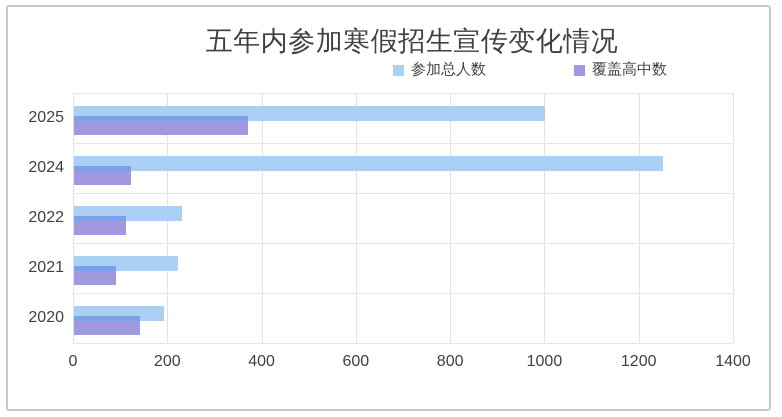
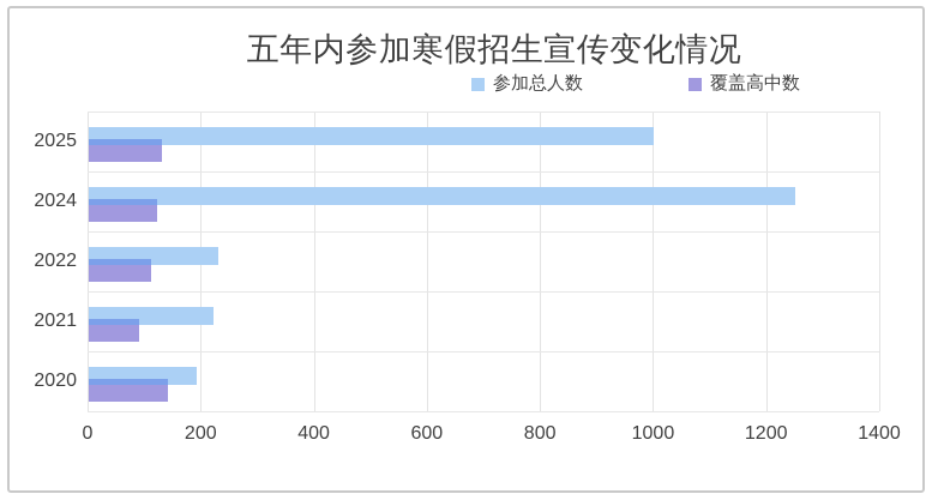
覆盖高中数/2025: 370 -> 130
